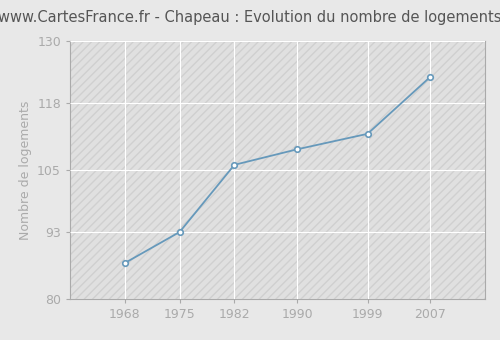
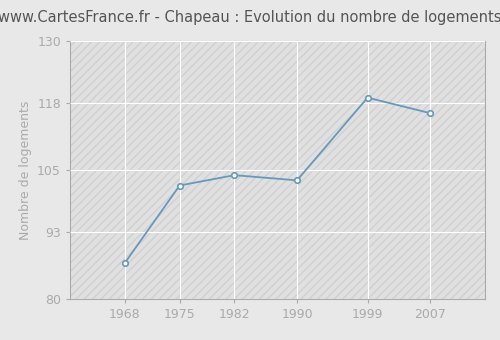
1975: 93 -> 102
1982: 106 -> 104
1990: 109 -> 103
1999: 112 -> 119
2007: 123 -> 116
